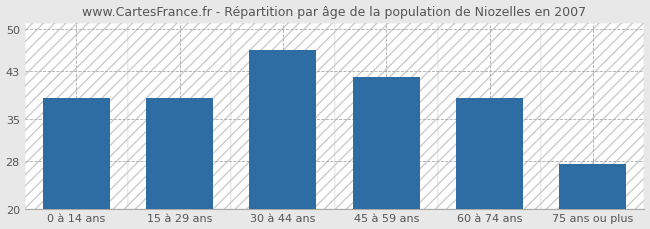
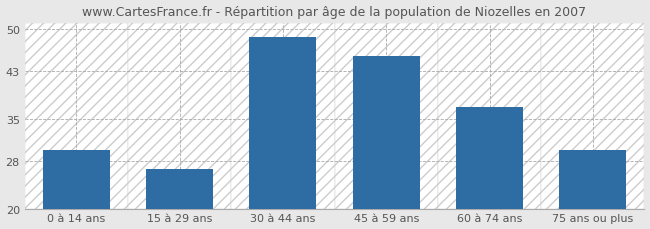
0 à 14 ans: 38.5 -> 29.8
15 à 29 ans: 38.5 -> 26.6
30 à 44 ans: 46.5 -> 48.6
45 à 59 ans: 42.0 -> 45.4
60 à 74 ans: 38.5 -> 37.0
75 ans ou plus: 27.5 -> 29.8
